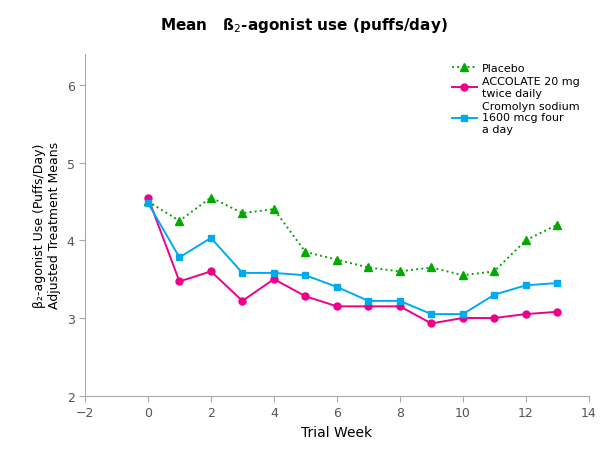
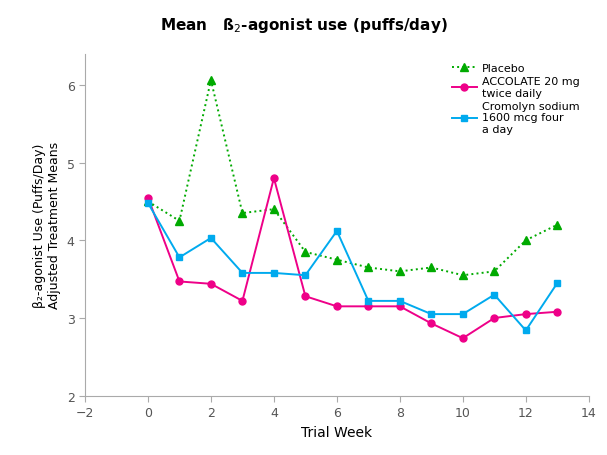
Placebo/2: 4.55 -> 6.06
ACCOLATE 20 mg twice daily/2: 3.60 -> 3.44
ACCOLATE 20 mg twice daily/4: 3.50 -> 4.80
Cromolyn sodium 1600 mcg four a day/6: 3.40 -> 4.12
ACCOLATE 20 mg twice daily/10: 3.00 -> 2.74
Cromolyn sodium 1600 mcg four a day/12: 3.42 -> 2.84
